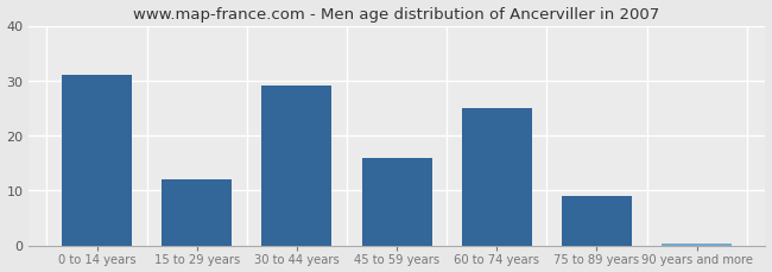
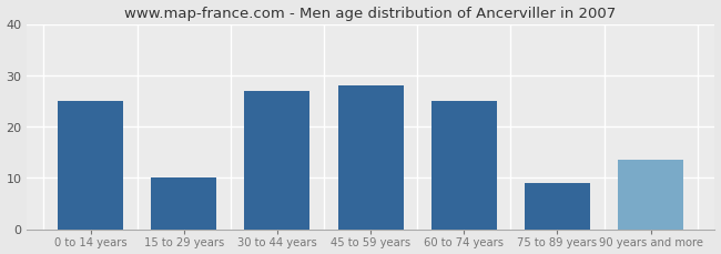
0 to 14 years: 31.0 -> 25.0
15 to 29 years: 12.0 -> 10.0
30 to 44 years: 29.0 -> 27.0
45 to 59 years: 16.0 -> 28.0
90 years and more: 0.4 -> 13.5
